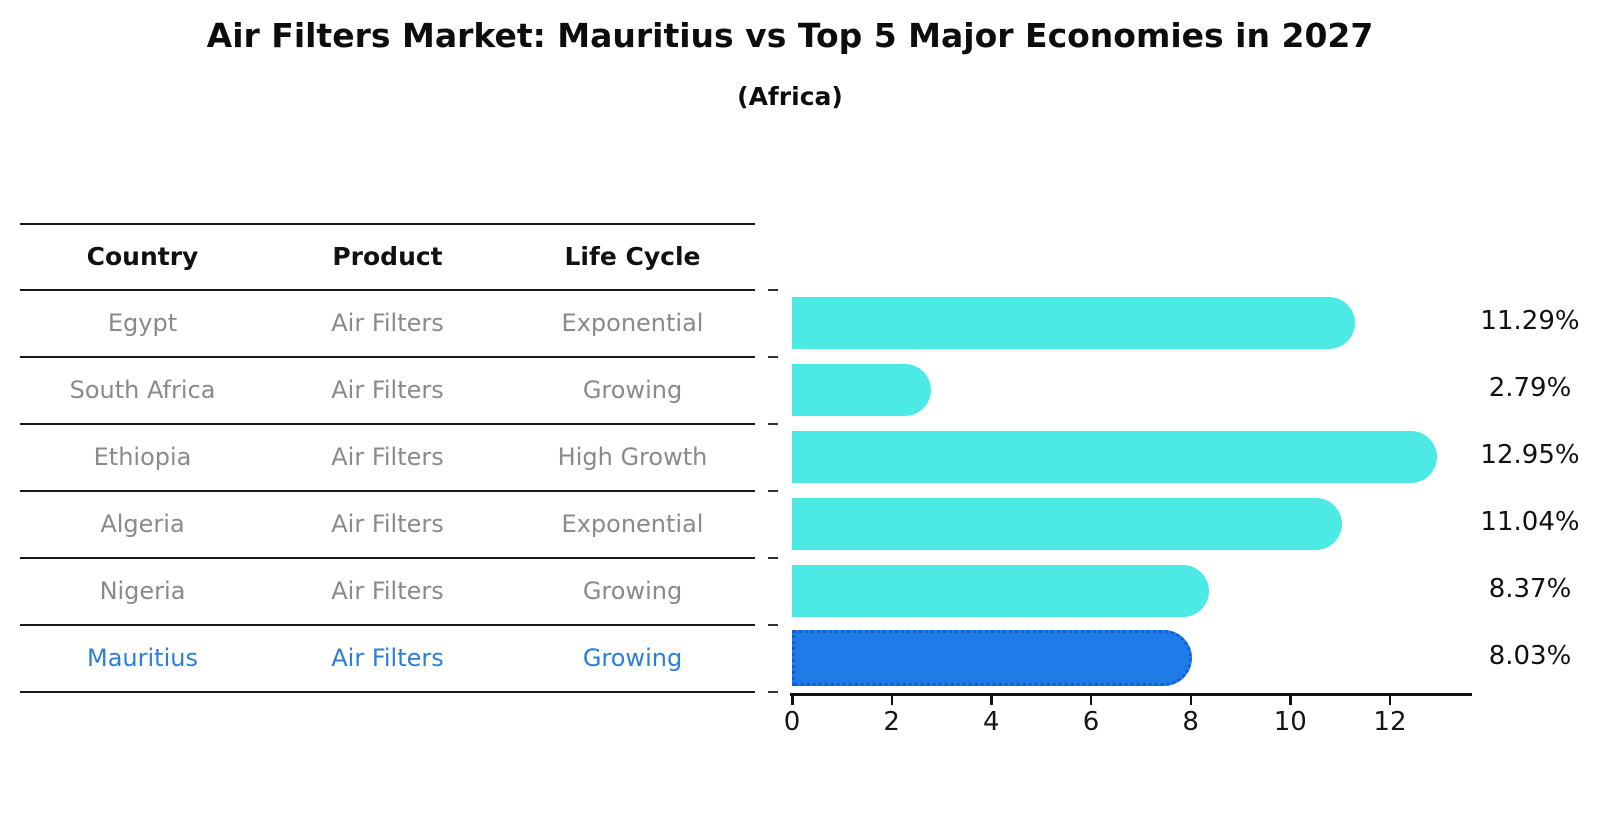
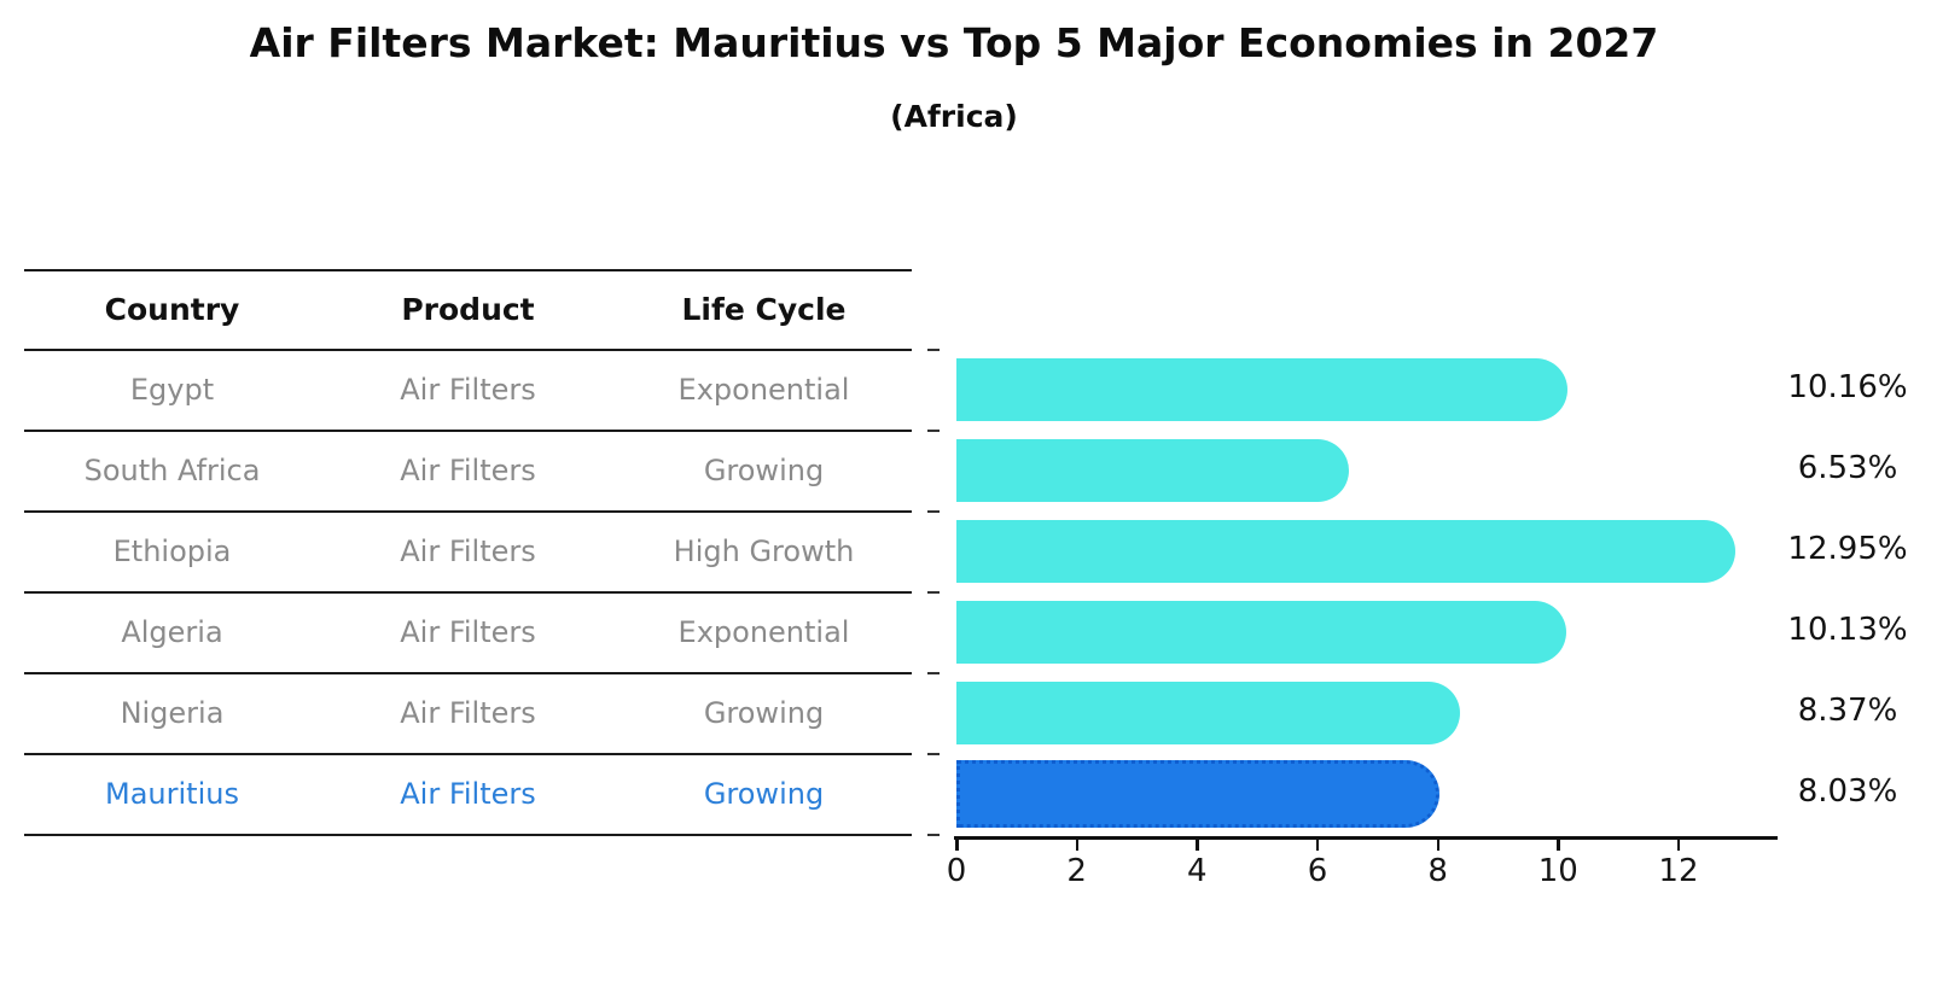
Egypt: 11.29% -> 10.16%
South Africa: 2.79% -> 6.53%
Algeria: 11.04% -> 10.13%
